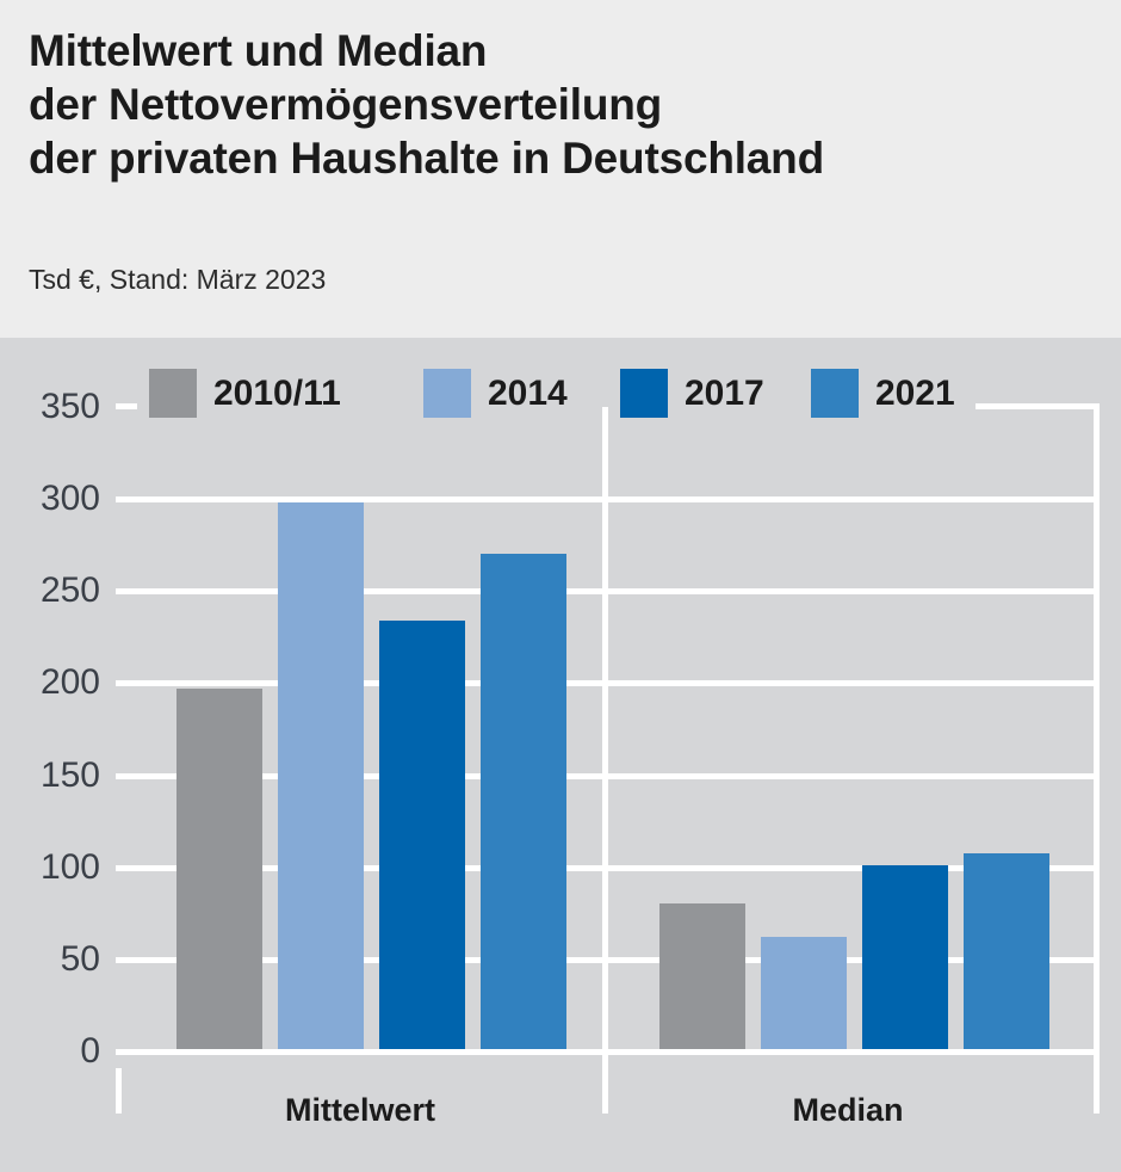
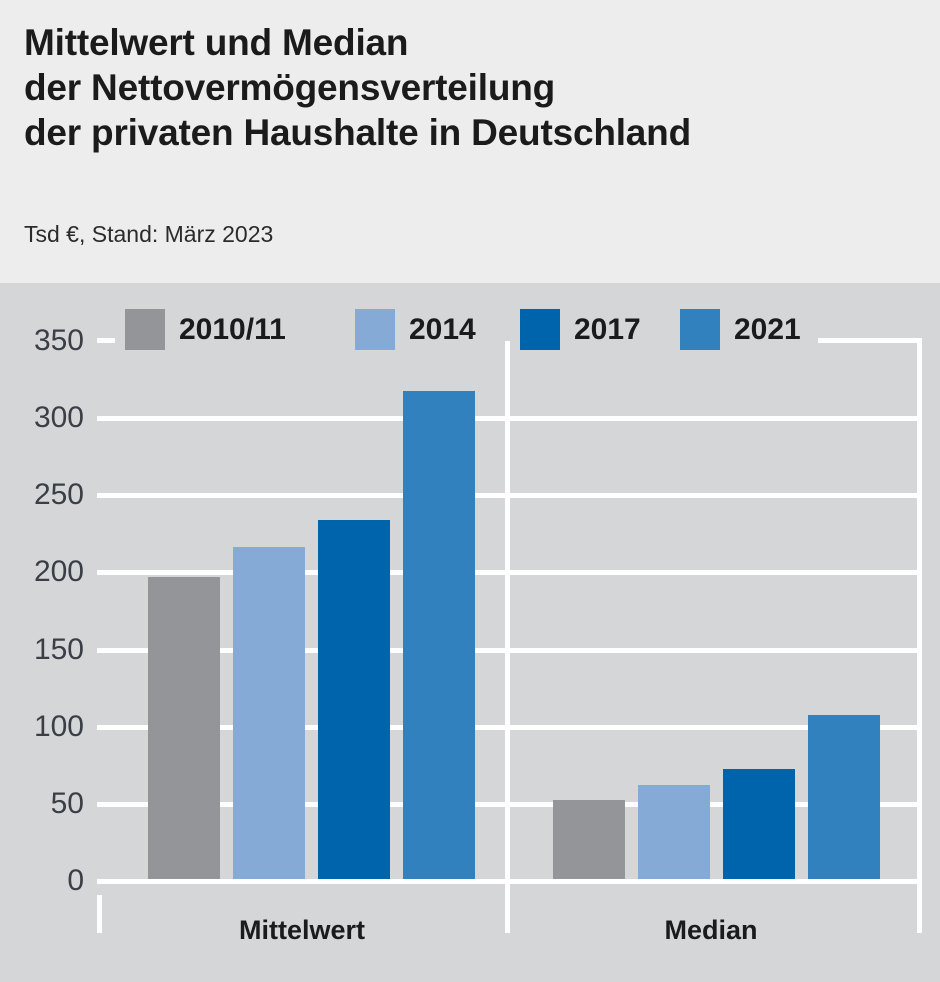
2014/Mittelwert: 297 -> 215
2021/Mittelwert: 269 -> 316
2010/11/Median: 79 -> 51
2017/Median: 100 -> 71
